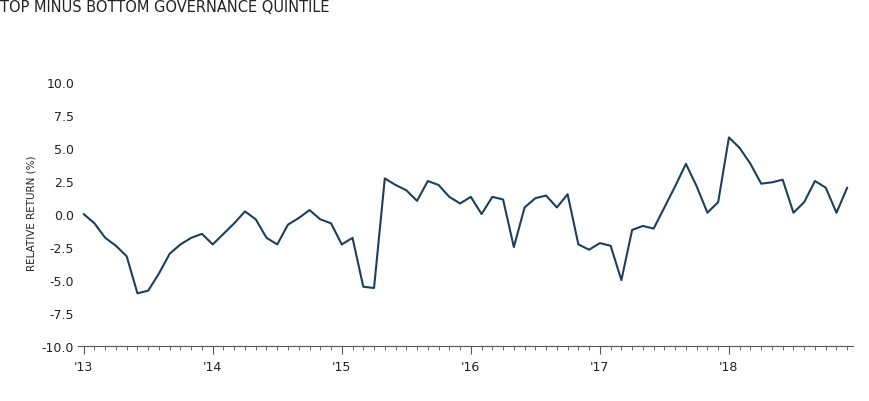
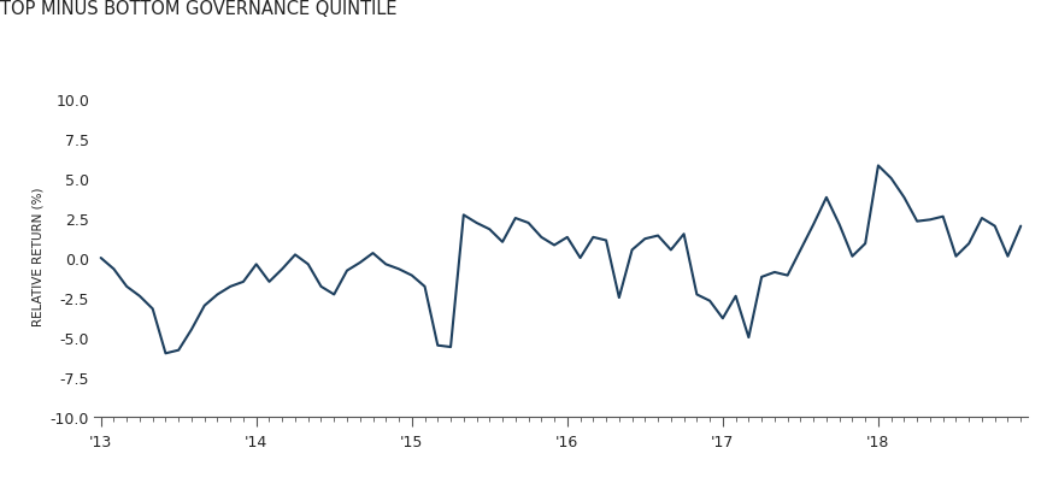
'14: -2.3 -> -0.4
'15: -2.3 -> -1.1
'17: -2.2 -> -3.8
